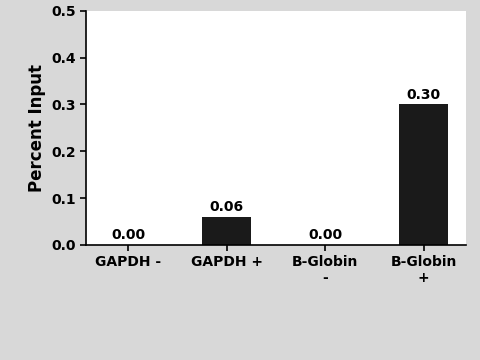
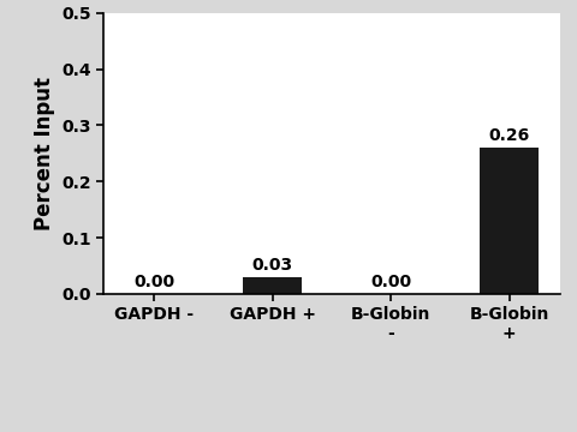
GAPDH +: 0.06 -> 0.03
B-Globin +: 0.30 -> 0.26
